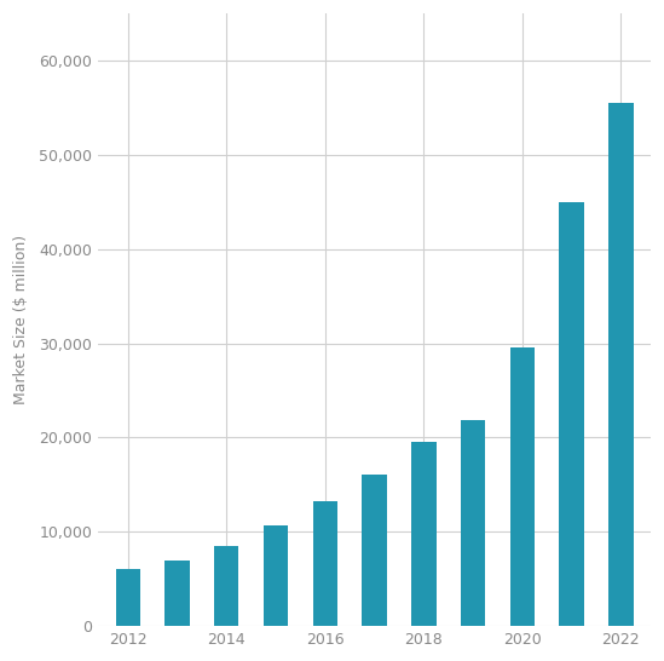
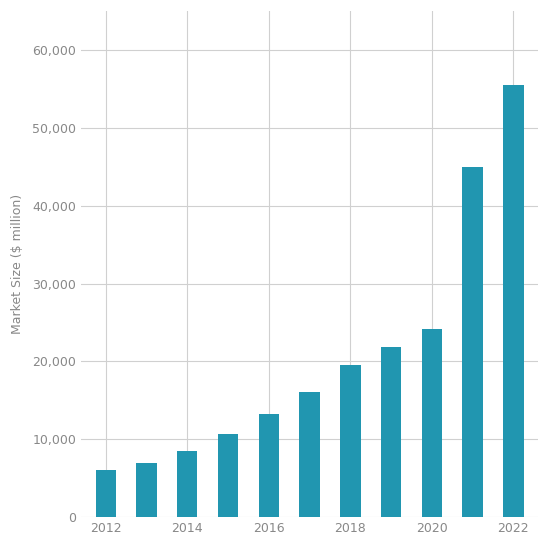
2020: 29,600 -> 24,200
